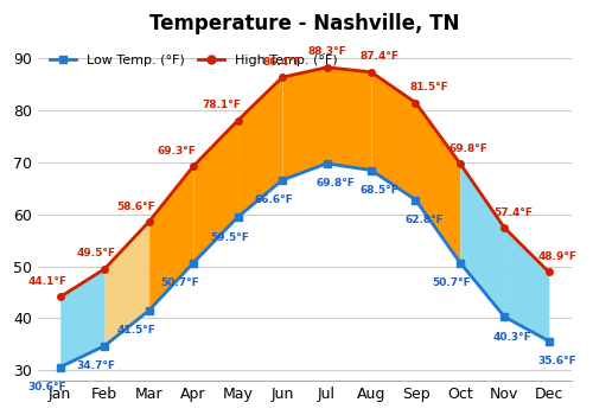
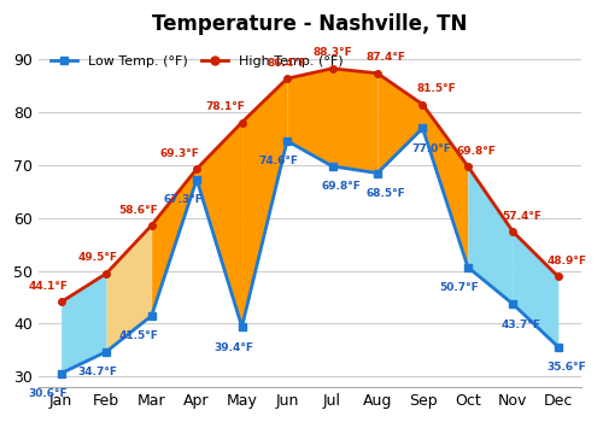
Low Temp. (°F)/Apr: 50.7°F -> 67.3°F
Low Temp. (°F)/May: 59.5°F -> 39.4°F
Low Temp. (°F)/Jun: 66.6°F -> 74.6°F
Low Temp. (°F)/Sep: 62.8°F -> 77.0°F
Low Temp. (°F)/Nov: 40.3°F -> 43.7°F
